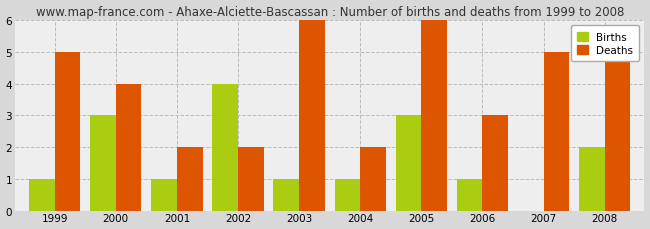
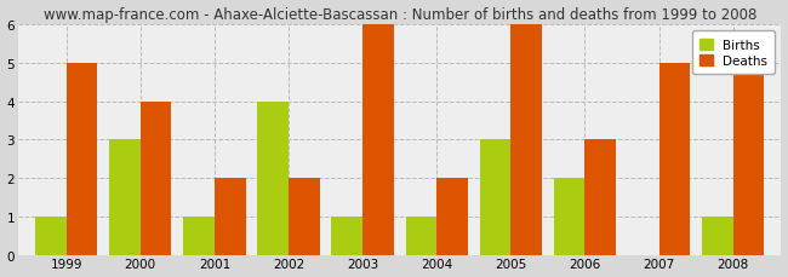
Births/2006: 1 -> 2
Births/2008: 2 -> 1
